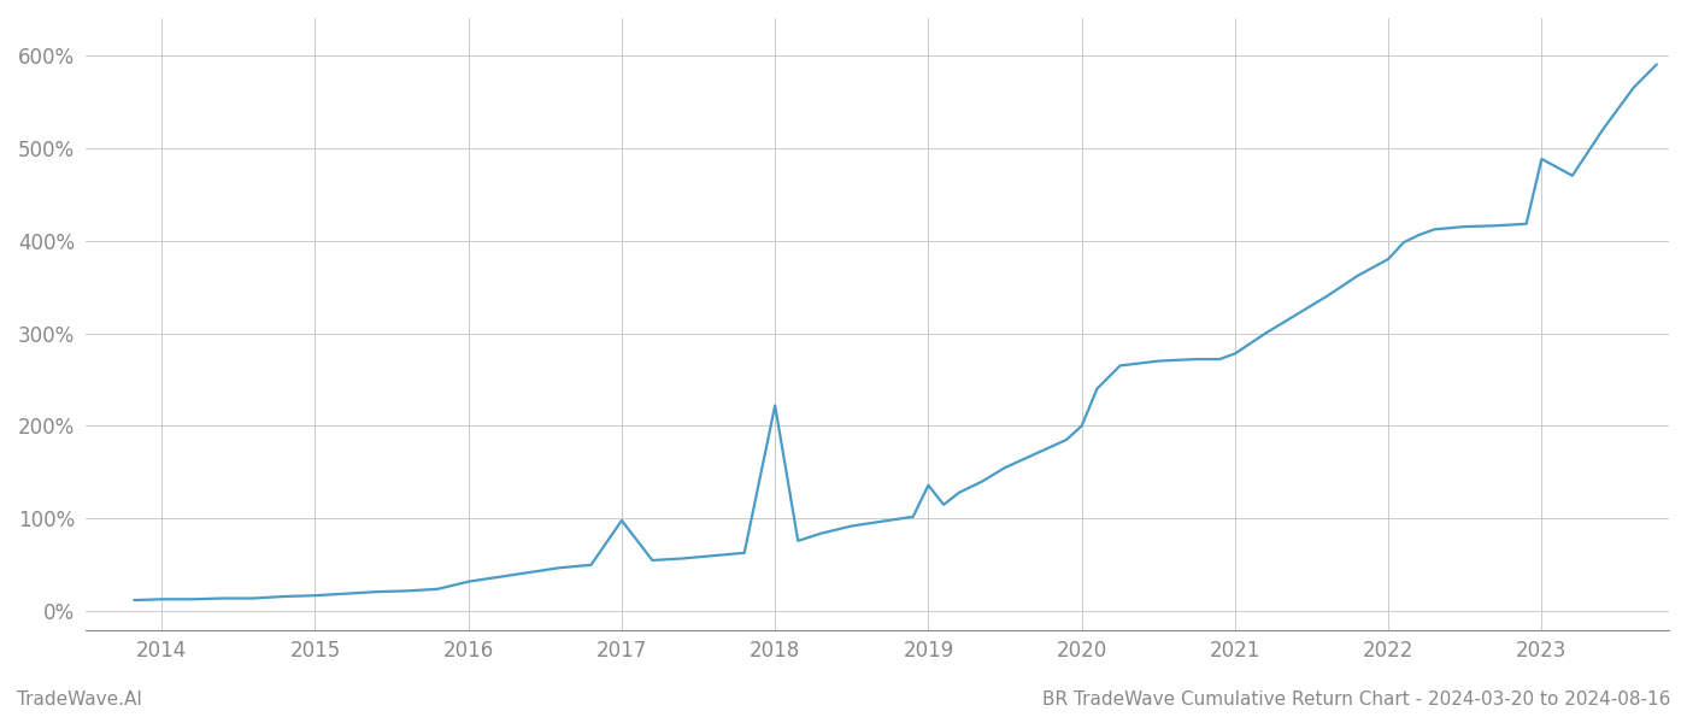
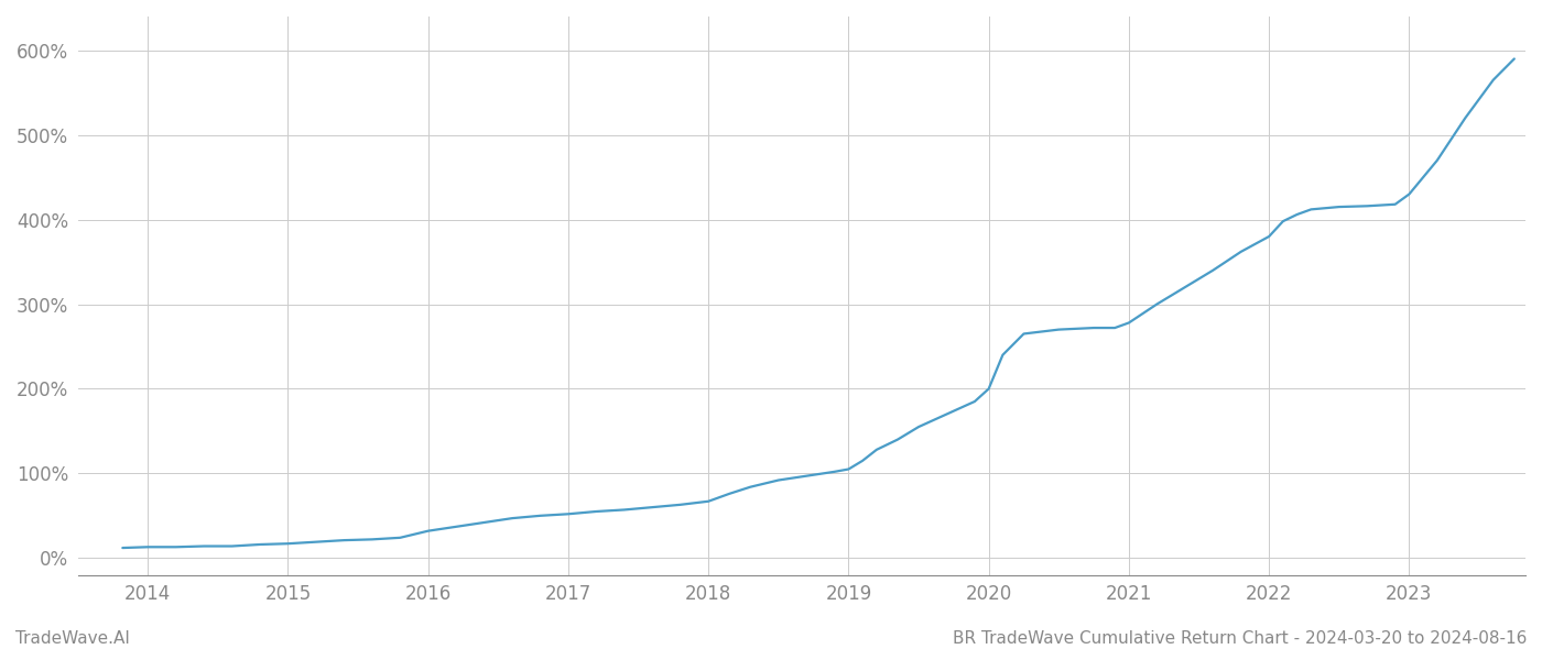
2017: 98% -> 52%
2018: 222% -> 67%
2019: 136% -> 105%
2023: 488% -> 430%
